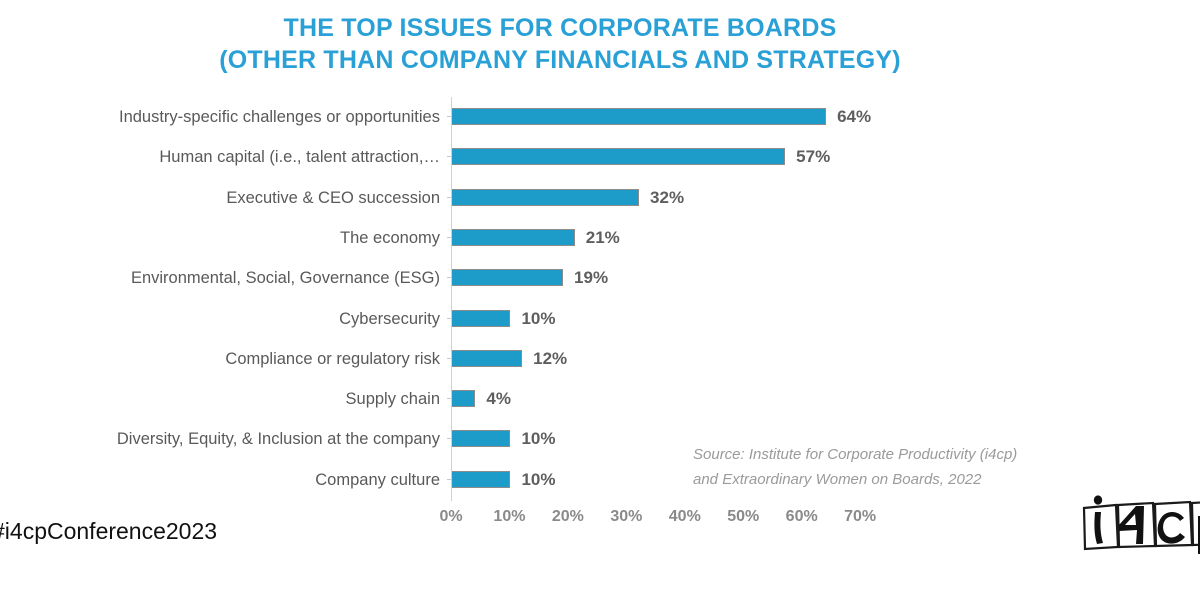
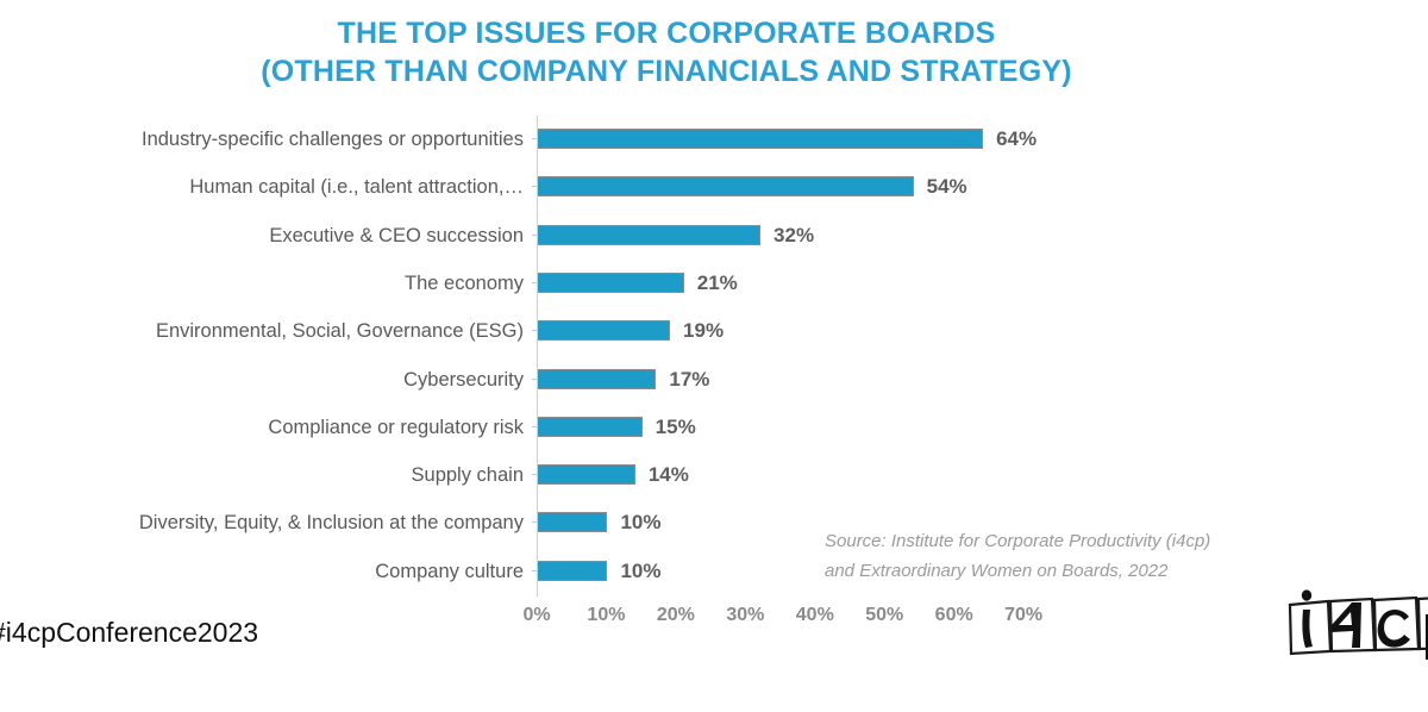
Human capital (i.e., talent attraction,…: 57% -> 54%
Cybersecurity: 10% -> 17%
Compliance or regulatory risk: 12% -> 15%
Supply chain: 4% -> 14%
